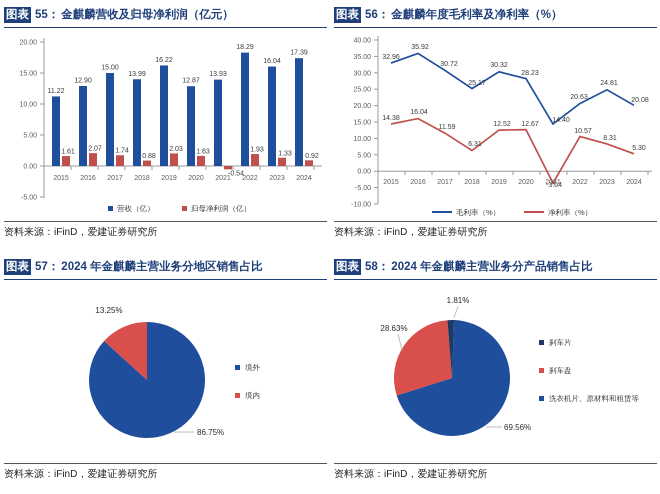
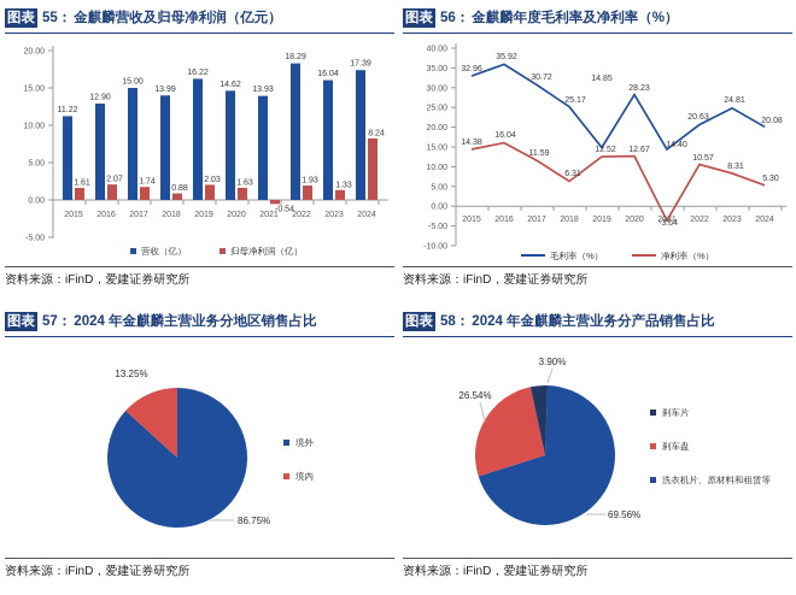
金麒麟营收及归母净利润（亿元）/营收（亿）/2020: 12.87 -> 14.62
金麒麟营收及归母净利润（亿元）/归母净利润（亿）/2024: 0.92 -> 8.24
金麒麟年度毛利率及净利率（%）/毛利率（%）/2019: 30.32 -> 14.85
2024 年金麒麟主营业务分产品销售占比/刹车盘: 28.63% -> 26.54%
2024 年金麒麟主营业务分产品销售占比/洗衣机片、原材料和租赁等: 1.81% -> 3.90%
